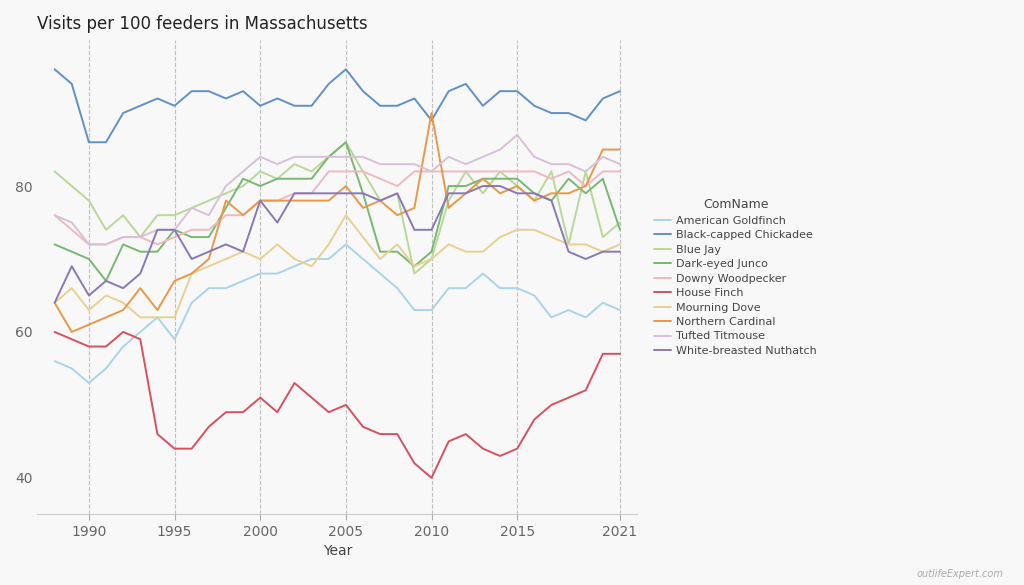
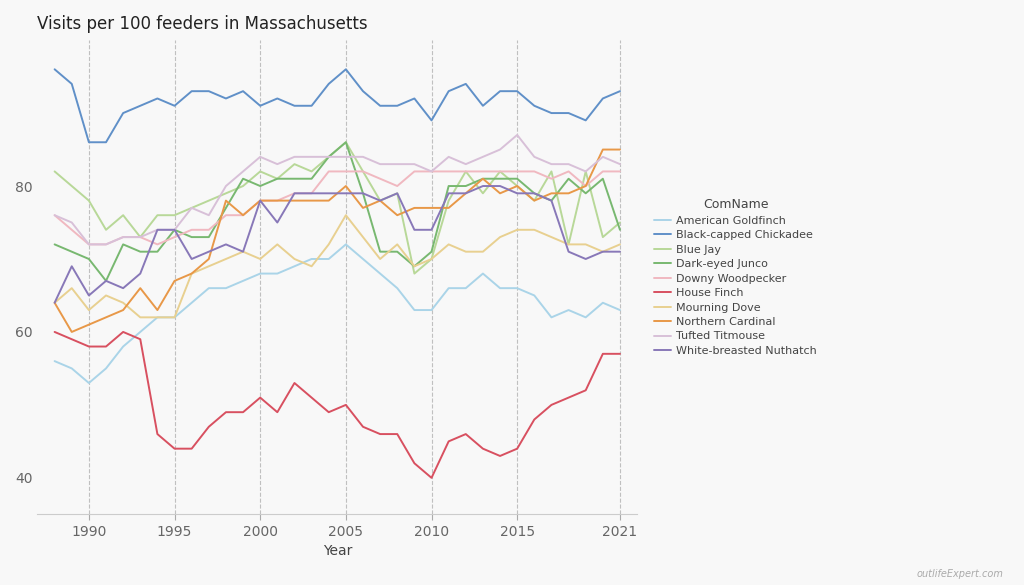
American Goldfinch/1995: 59 -> 62
Northern Cardinal/2010: 90 -> 77
